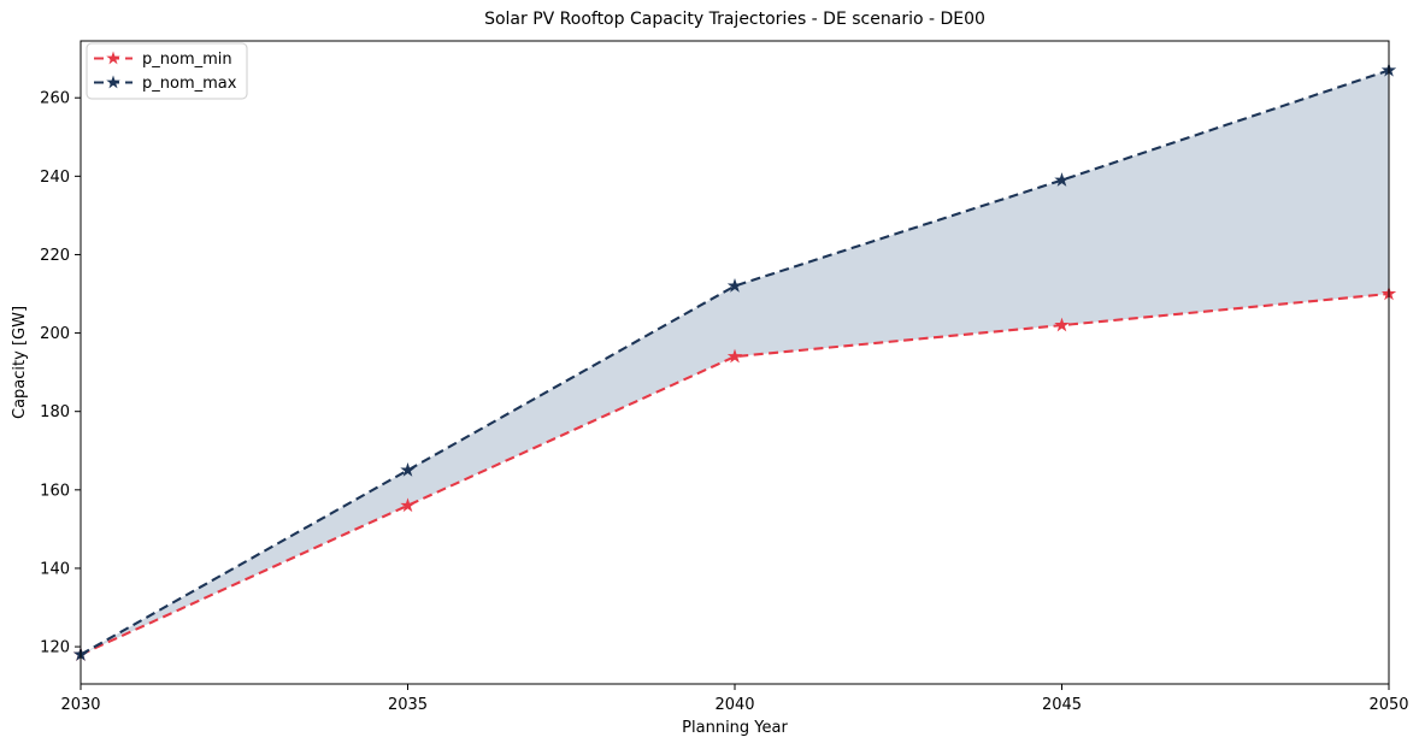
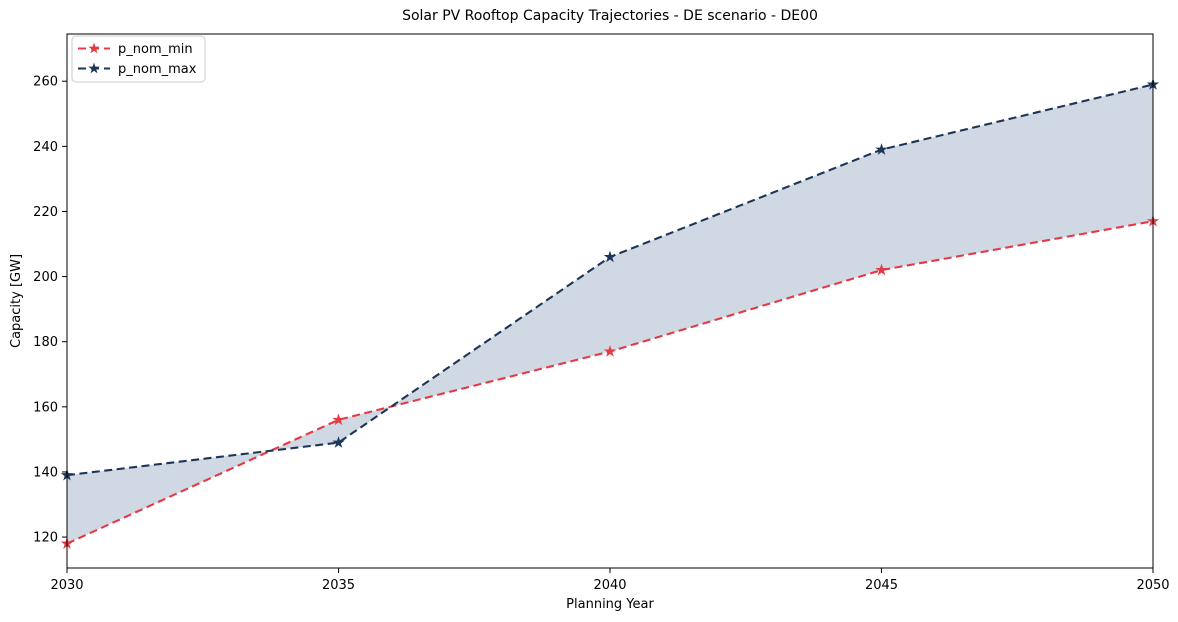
p_nom_max/2030: 118 -> 139
p_nom_max/2035: 165 -> 149
p_nom_min/2040: 194 -> 177
p_nom_max/2040: 212 -> 206
p_nom_min/2050: 210 -> 217
p_nom_max/2050: 267 -> 259
